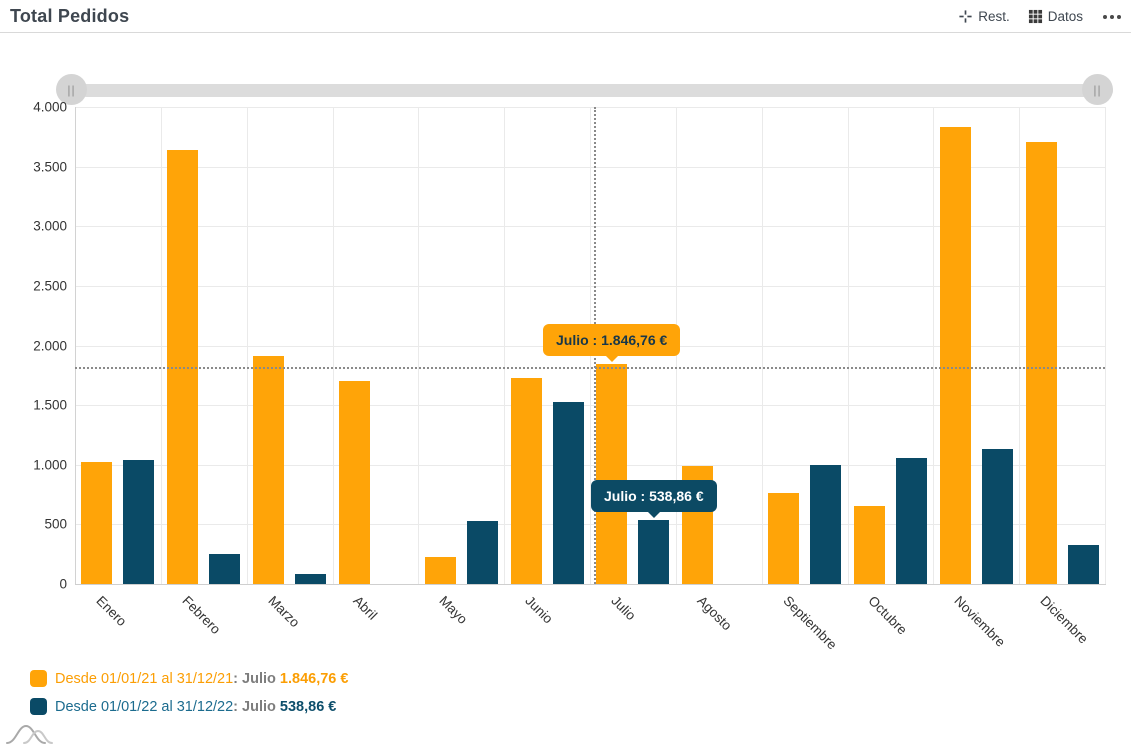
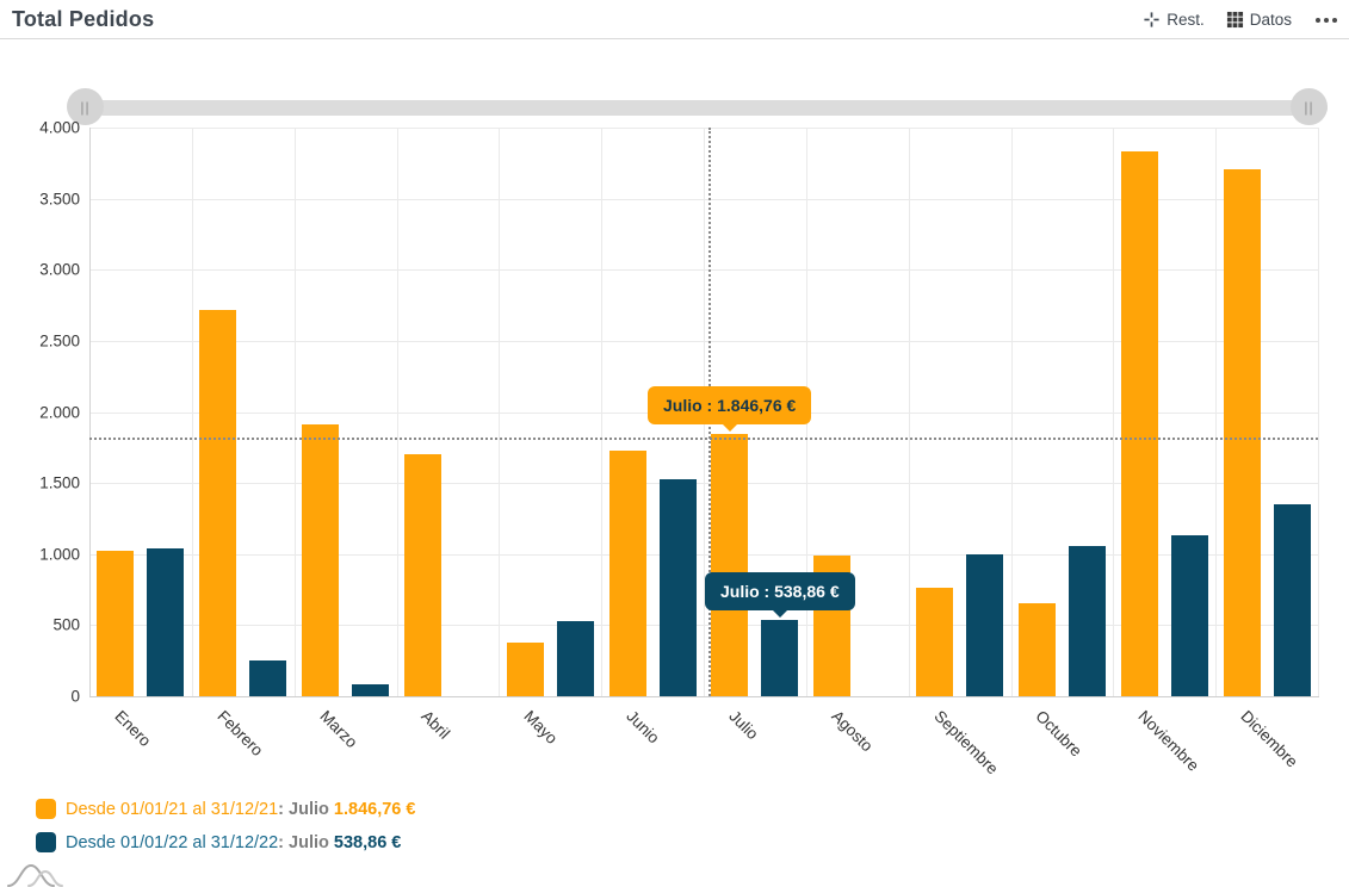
Desde 01/01/21 al 31/12/21/Febrero: 3640 -> 2720
Desde 01/01/21 al 31/12/21/Mayo: 230 -> 380
Desde 01/01/22 al 31/12/22/Diciembre: 320 -> 1350
